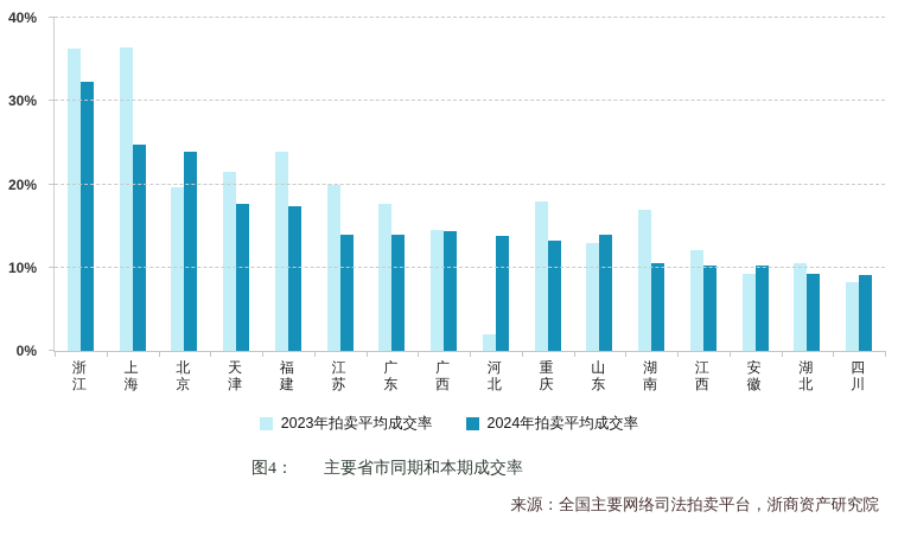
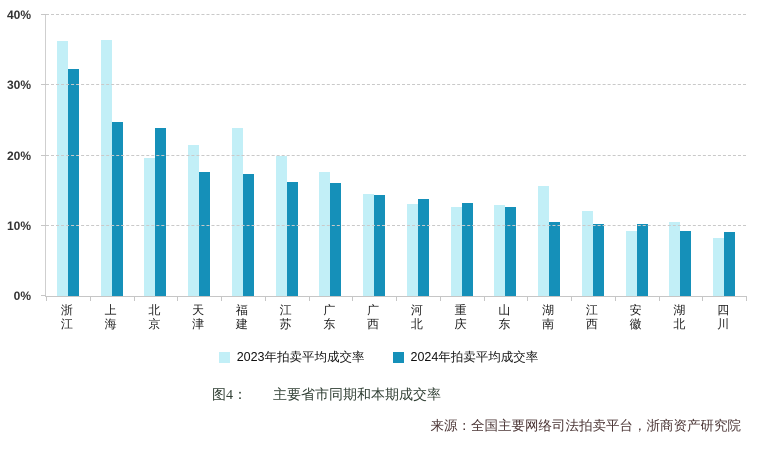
2024年拍卖平均成交率/江苏: 14% -> 16%
2024年拍卖平均成交率/广东: 14% -> 16%
2023年拍卖平均成交率/河北: 2% -> 13%
2023年拍卖平均成交率/重庆: 18% -> 13%
2024年拍卖平均成交率/山东: 14% -> 13%
2023年拍卖平均成交率/湖南: 17% -> 16%
